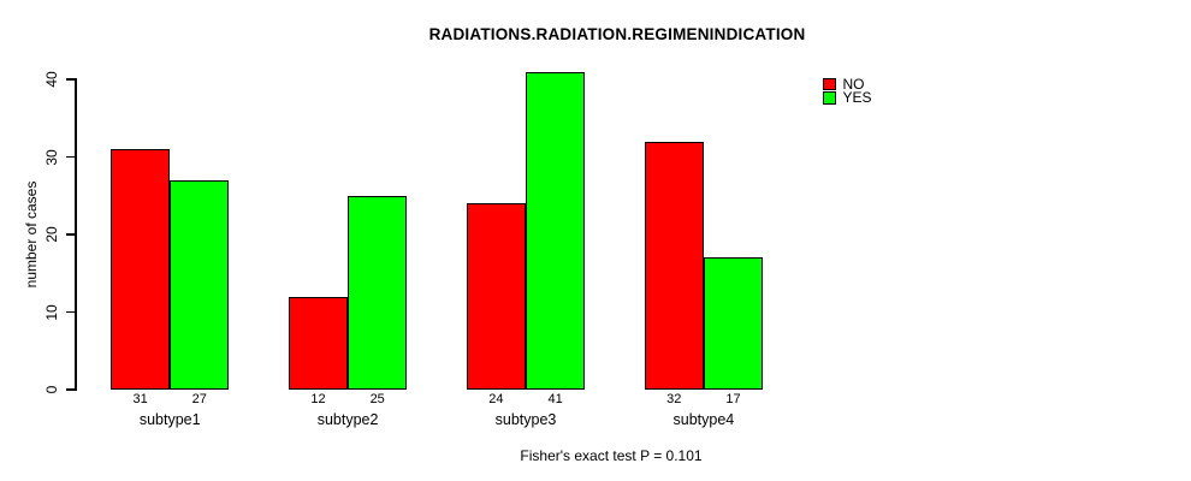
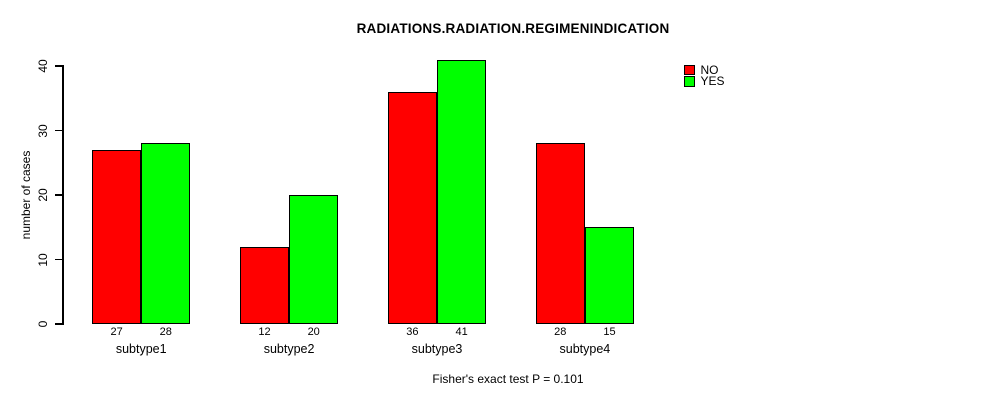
NO/subtype1: 31 -> 27
YES/subtype1: 27 -> 28
YES/subtype2: 25 -> 20
NO/subtype3: 24 -> 36
NO/subtype4: 32 -> 28
YES/subtype4: 17 -> 15
